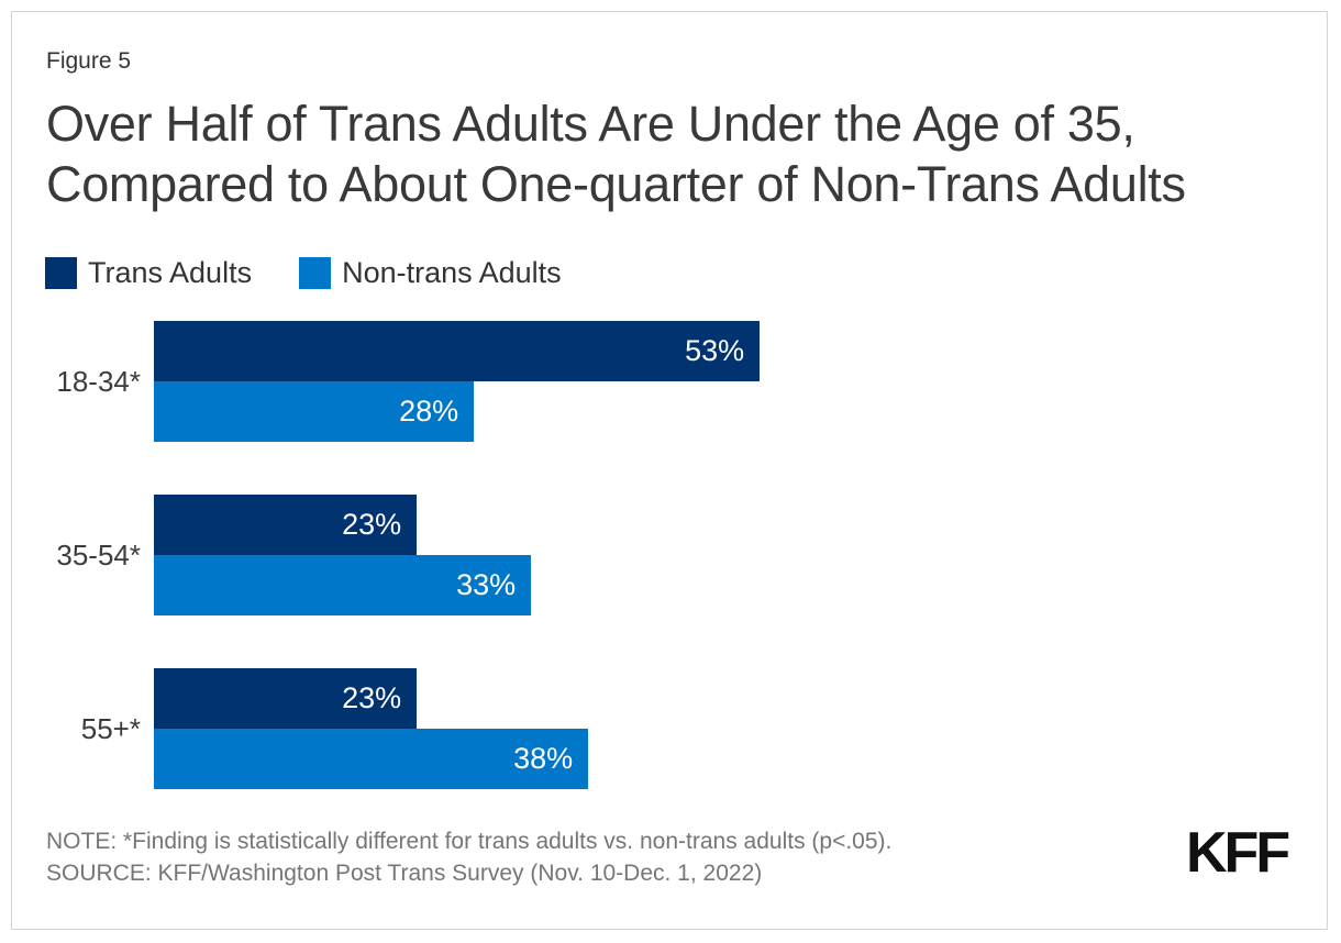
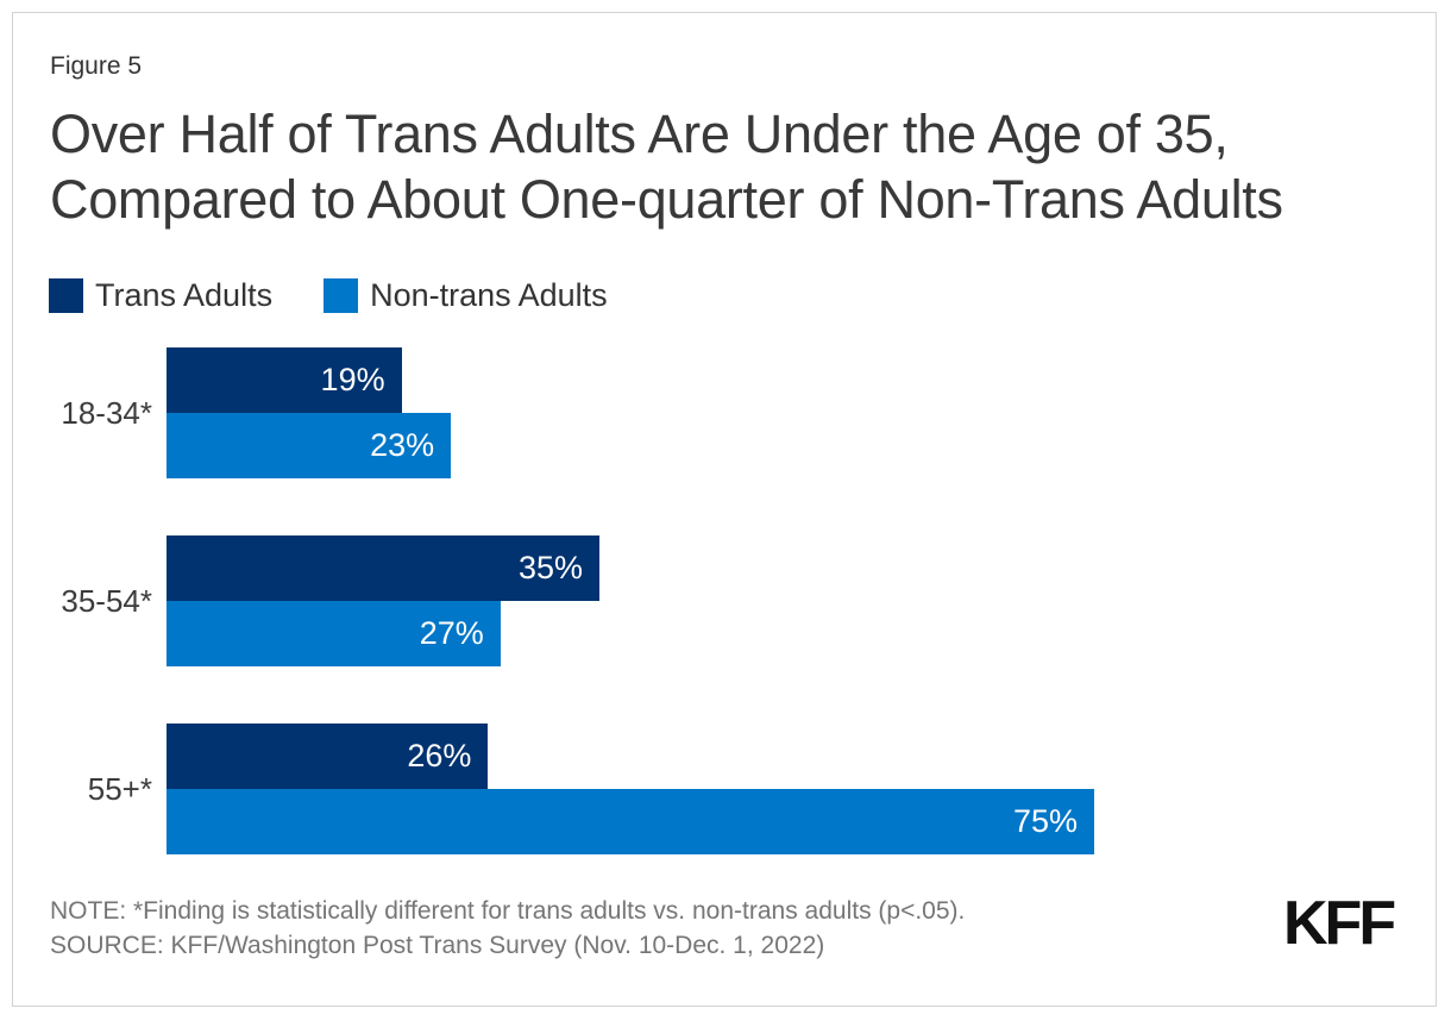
Trans Adults/18-34*: 53% -> 19%
Non-trans Adults/18-34*: 28% -> 23%
Trans Adults/35-54*: 23% -> 35%
Non-trans Adults/35-54*: 33% -> 27%
Trans Adults/55+*: 23% -> 26%
Non-trans Adults/55+*: 38% -> 75%
